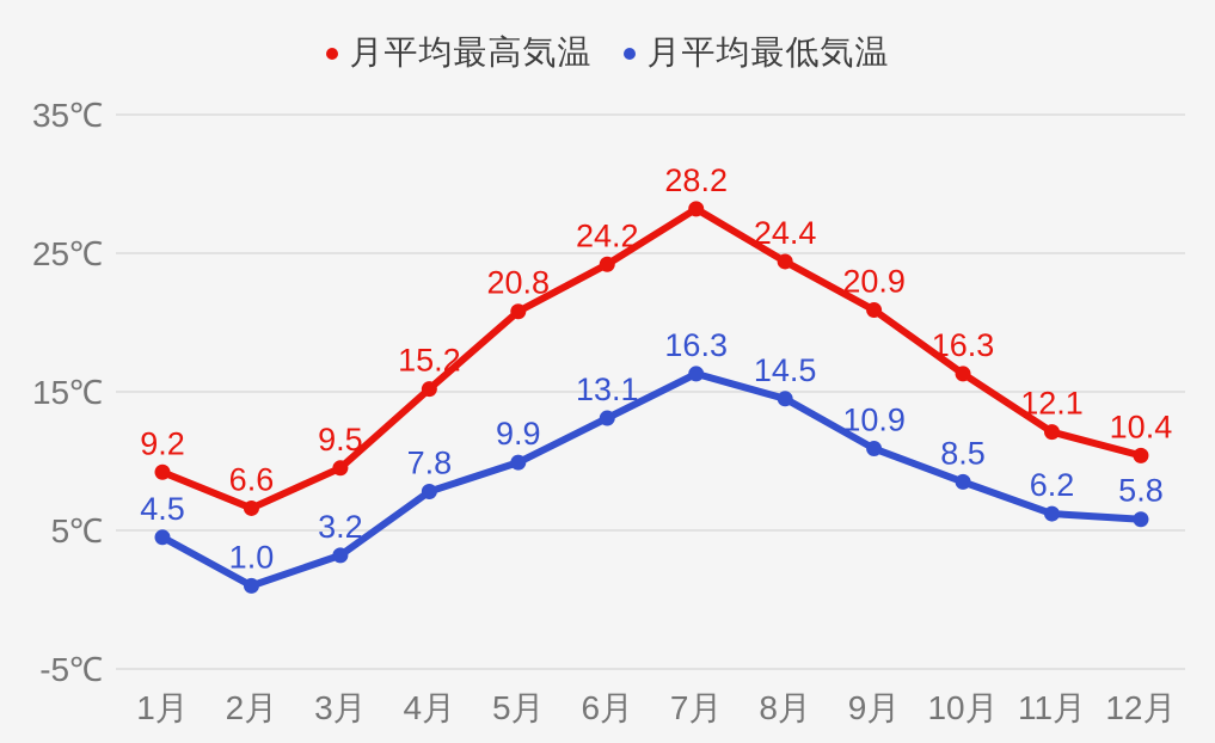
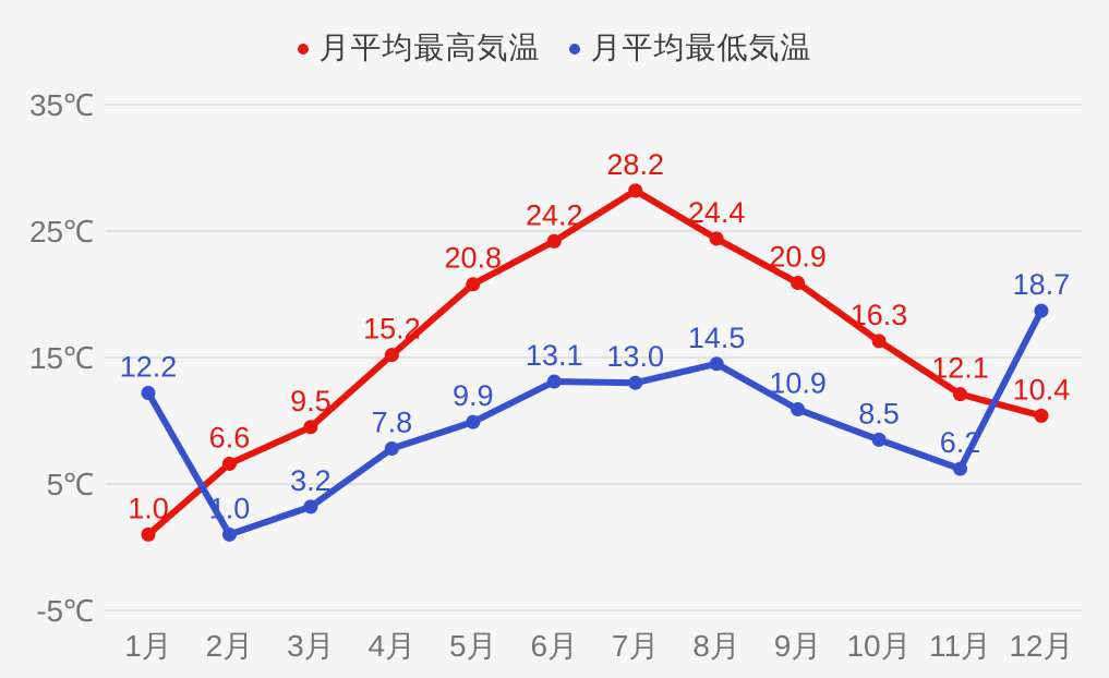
月平均最高気温/1月: 9.2 -> 1.0
月平均最低気温/1月: 4.5 -> 12.2
月平均最低気温/7月: 16.3 -> 13.0
月平均最低気温/12月: 5.8 -> 18.7
